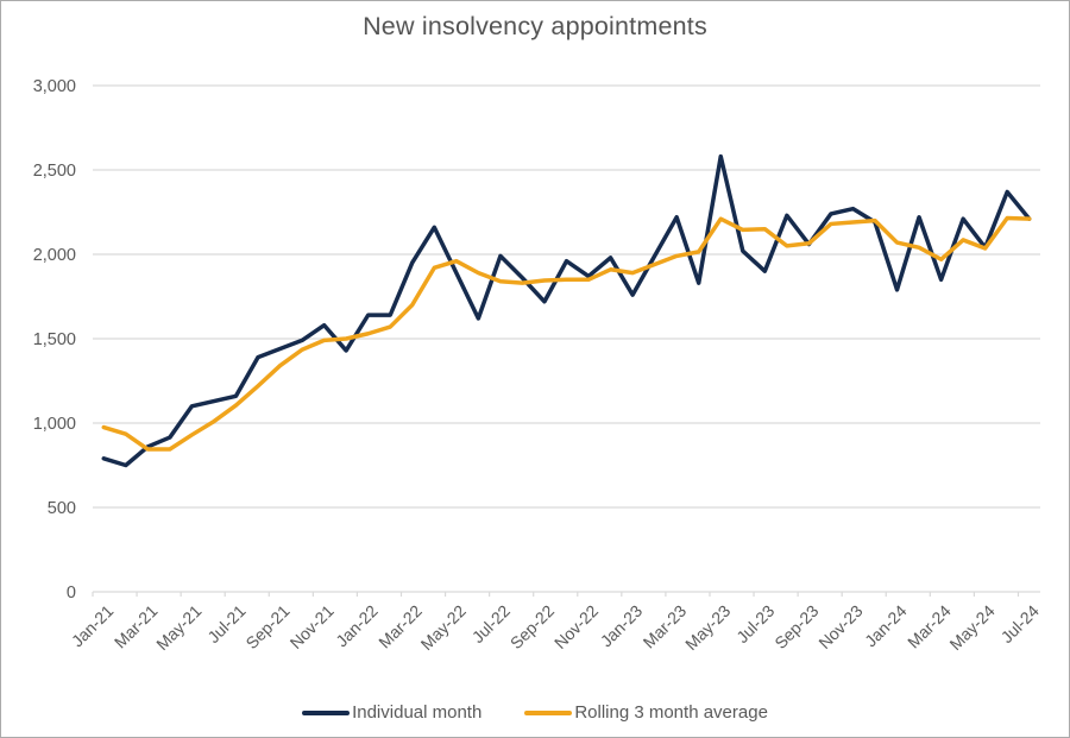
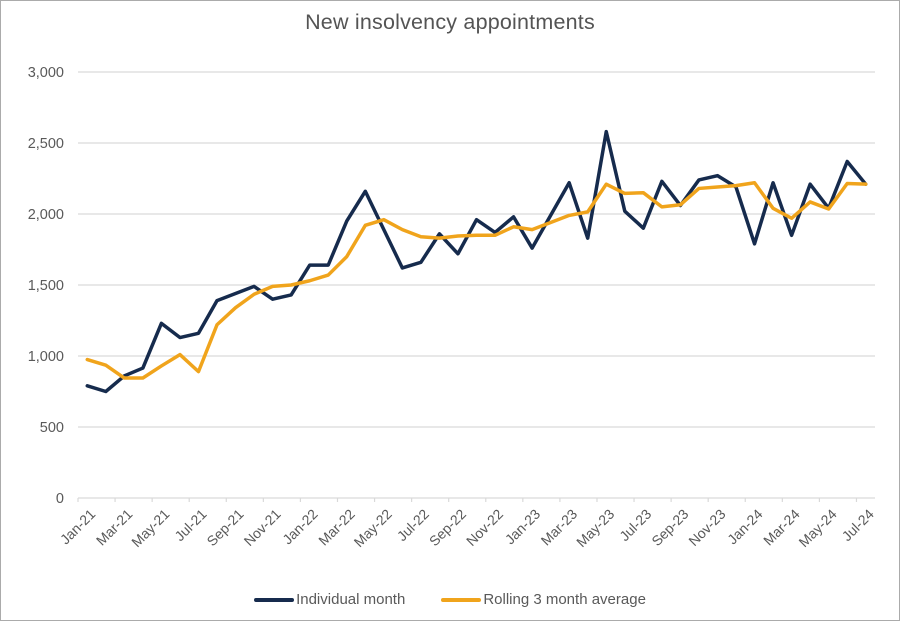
Individual month/May-21: 1100 -> 1230
Rolling 3 month average/Jul-21: 1100 -> 890
Individual month/Nov-21: 1580 -> 1400
Individual month/Jul-22: 1990 -> 1660
Rolling 3 month average/Jan-24: 2070 -> 2220
